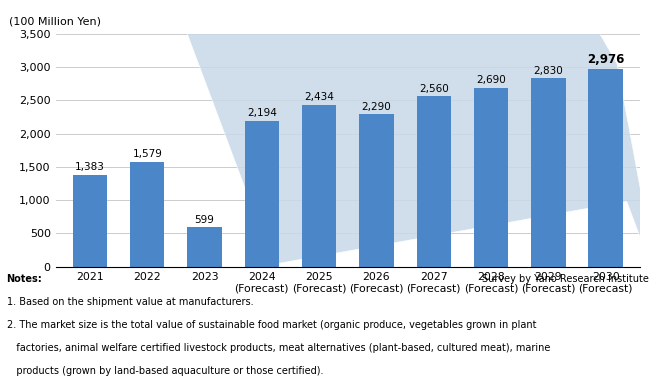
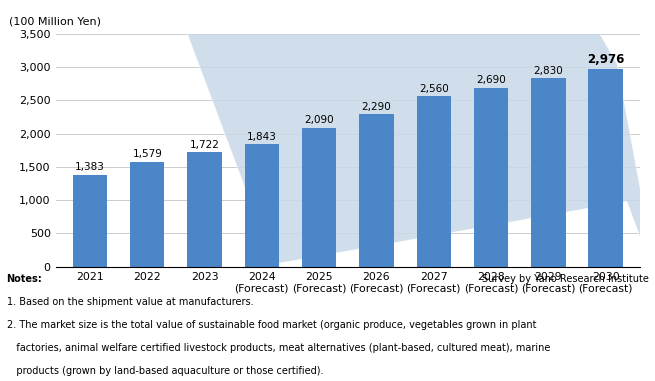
2023: 599 -> 1,722
2024 (Forecast): 2,194 -> 1,843
2025 (Forecast): 2,434 -> 2,090
